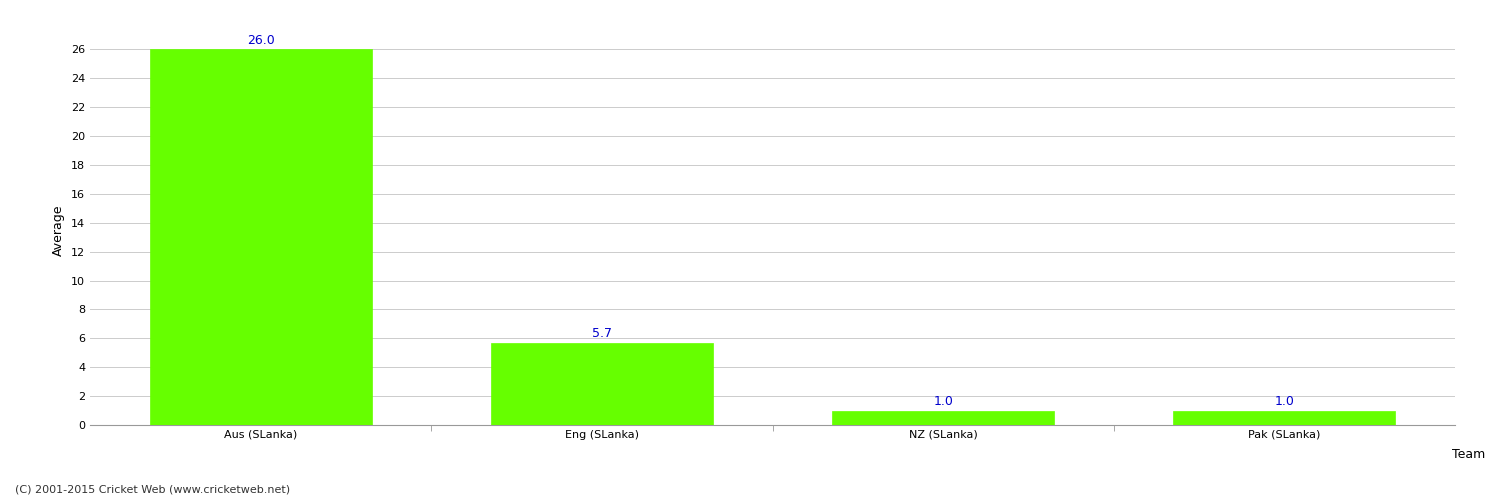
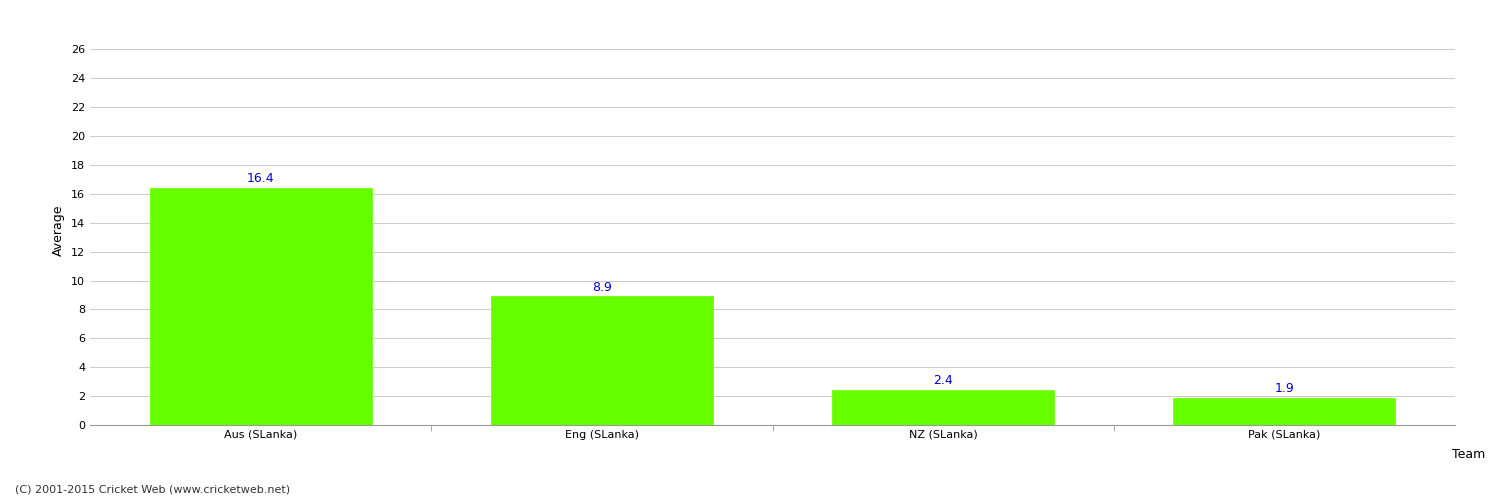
Aus (SLanka): 26.0 -> 16.4
Eng (SLanka): 5.7 -> 8.9
NZ (SLanka): 1.0 -> 2.4
Pak (SLanka): 1.0 -> 1.9
